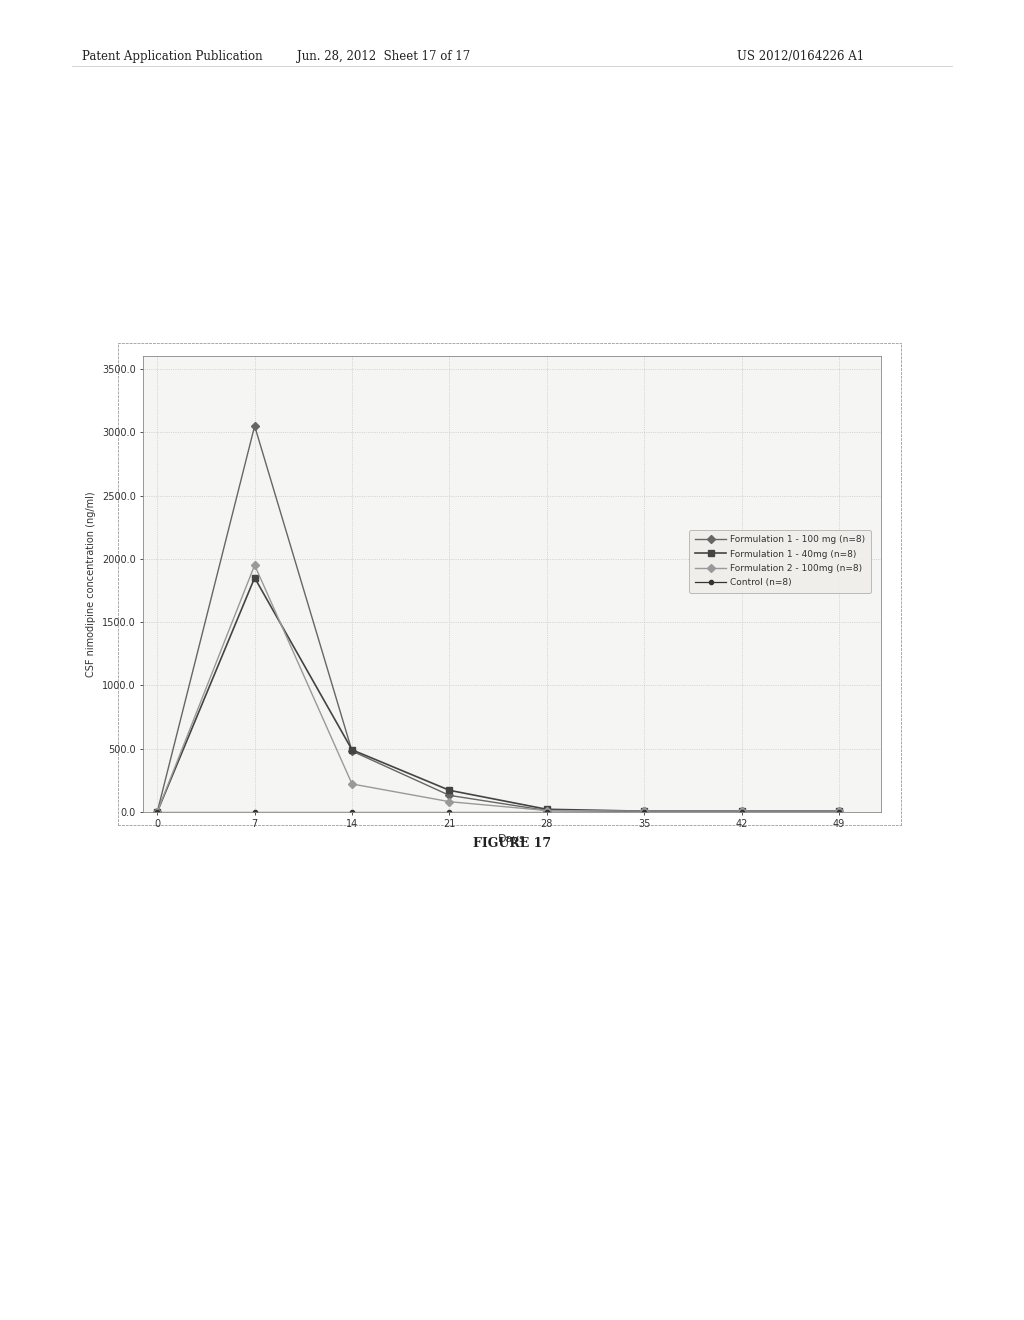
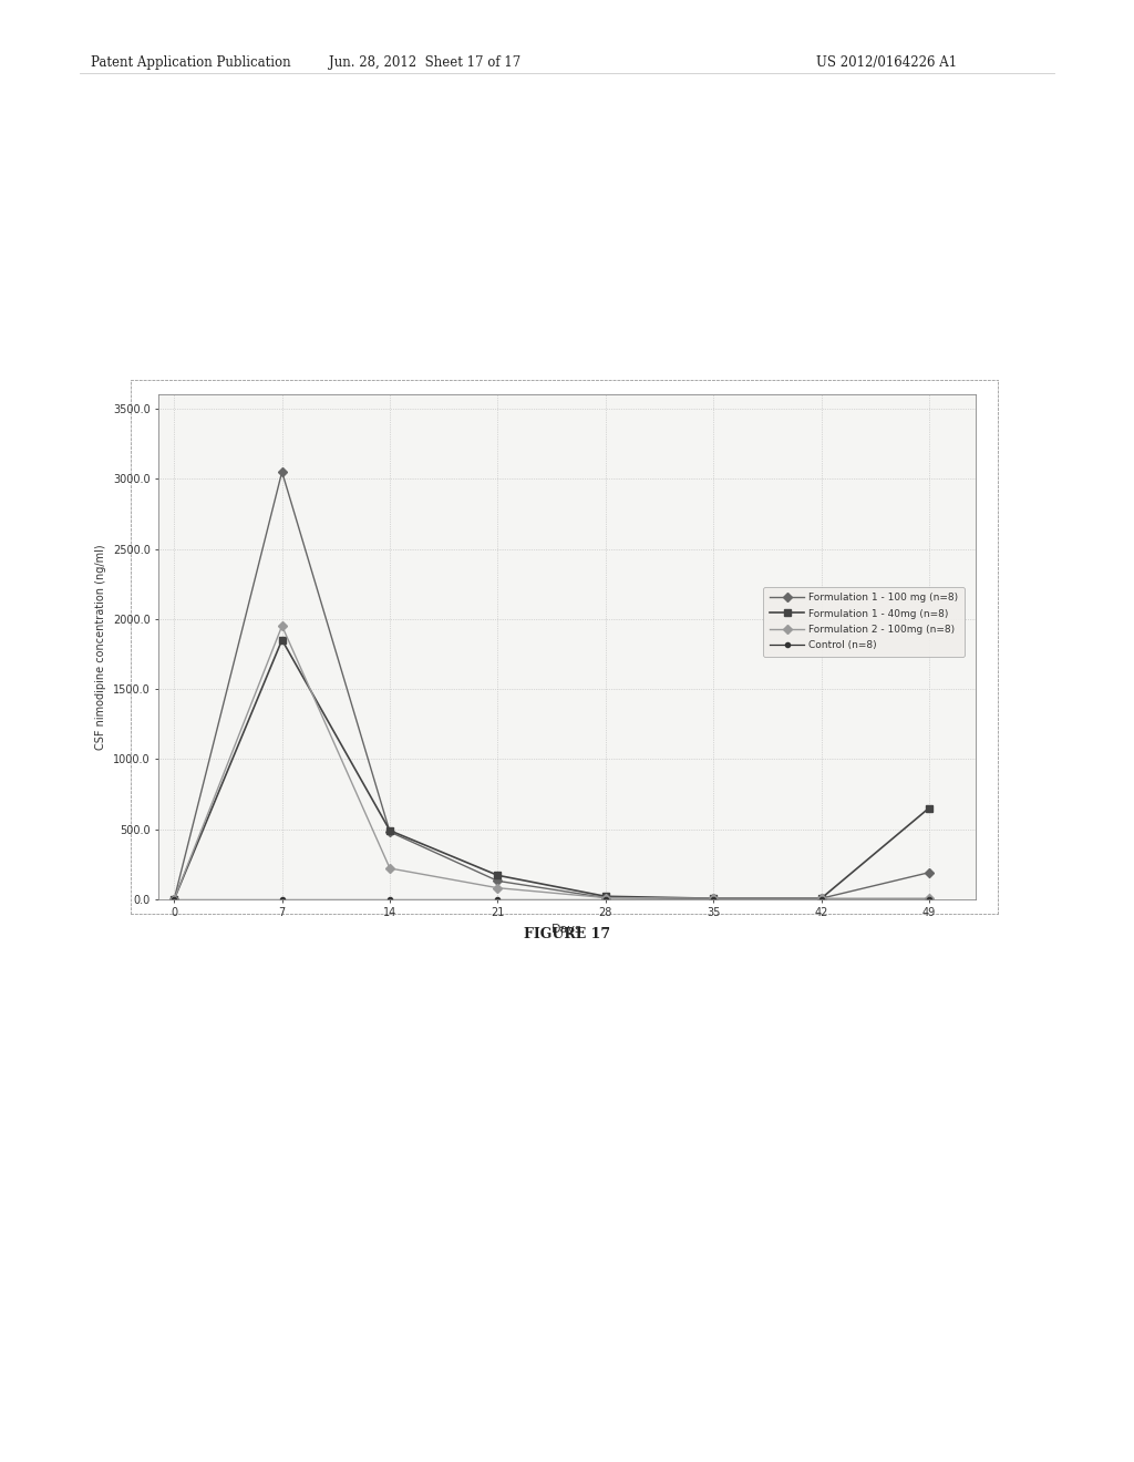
Formulation 1 - 100 mg (n=8)/49: 0 -> 190
Formulation 1 - 40mg (n=8)/49: 0 -> 650
